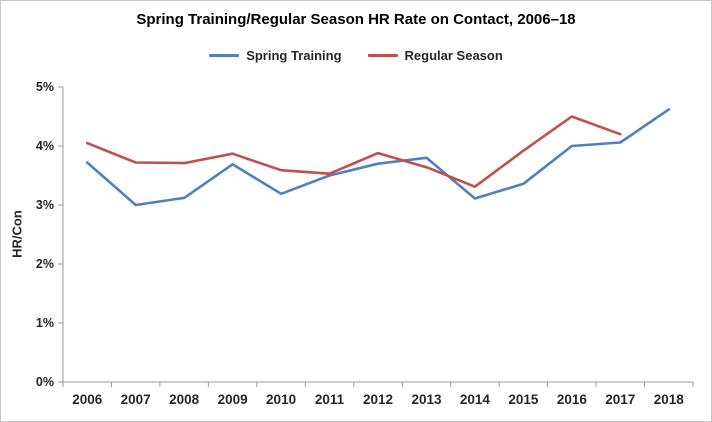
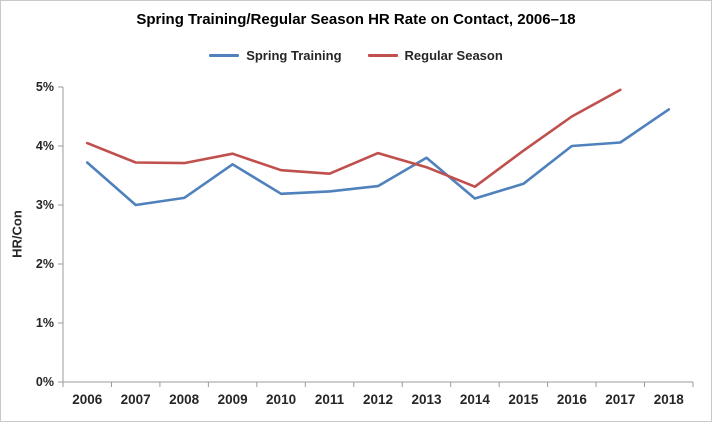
Spring Training/2011: 3.5% -> 3.2%
Spring Training/2012: 3.7% -> 3.3%
Regular Season/2017: 4.2% -> 5.0%
